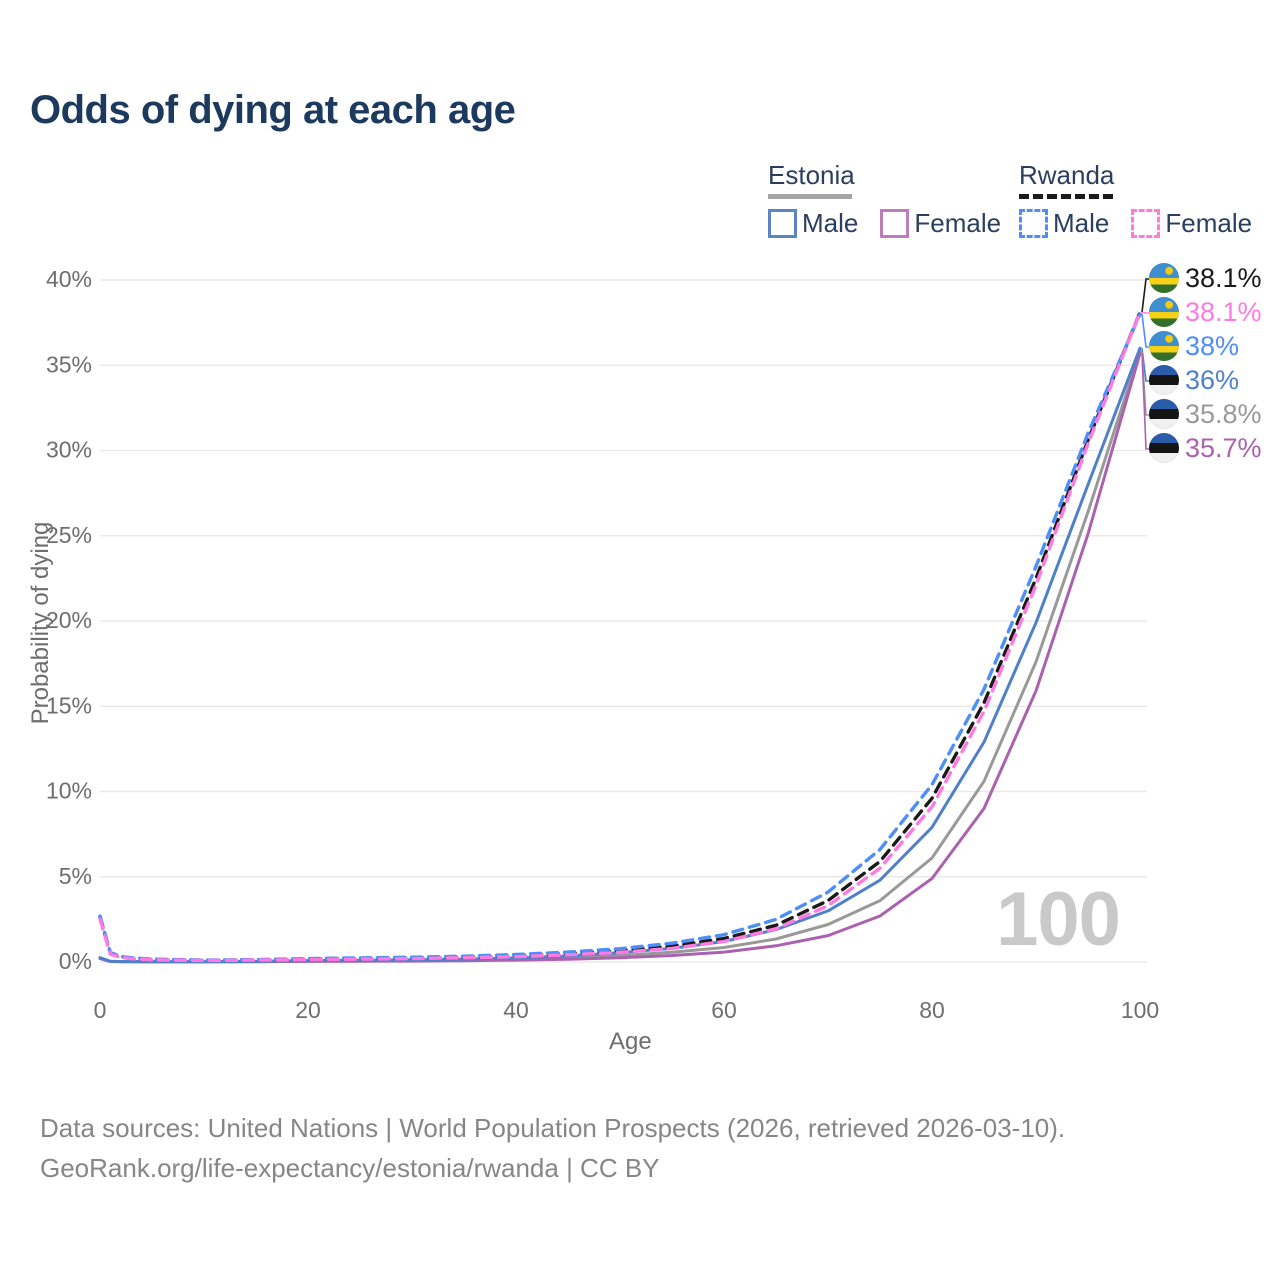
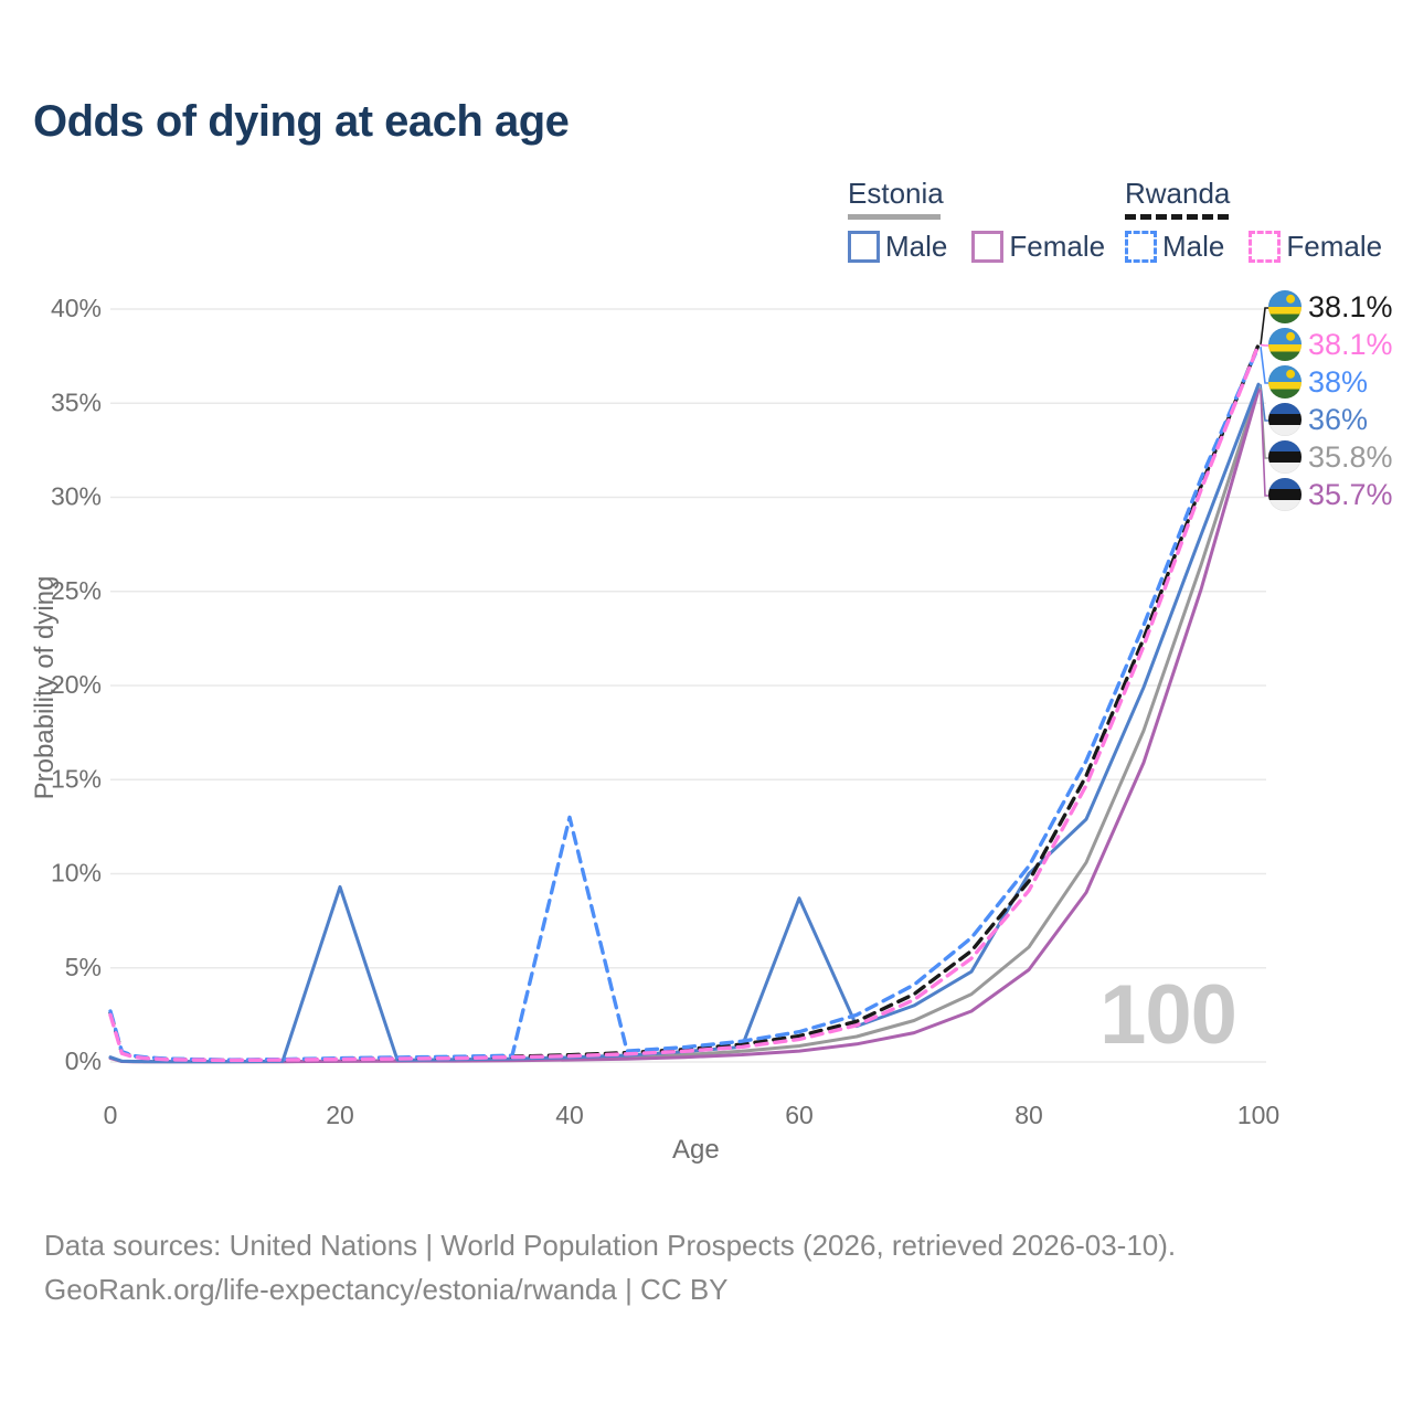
Estonia Male/20: 0.1% -> 9.3%
Rwanda Male/40: 0.4% -> 13.0%
Estonia Male/60: 1.2% -> 8.7%
Estonia Male/80: 7.9% -> 10.0%
